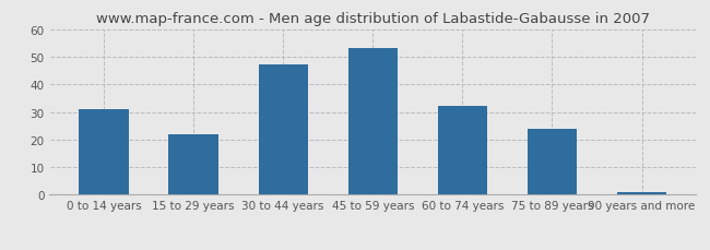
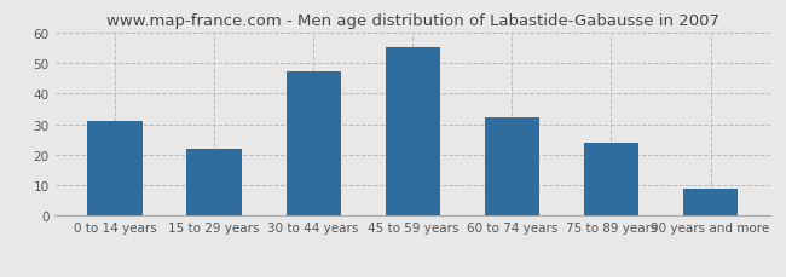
45 to 59 years: 53 -> 55
90 years and more: 1 -> 9
